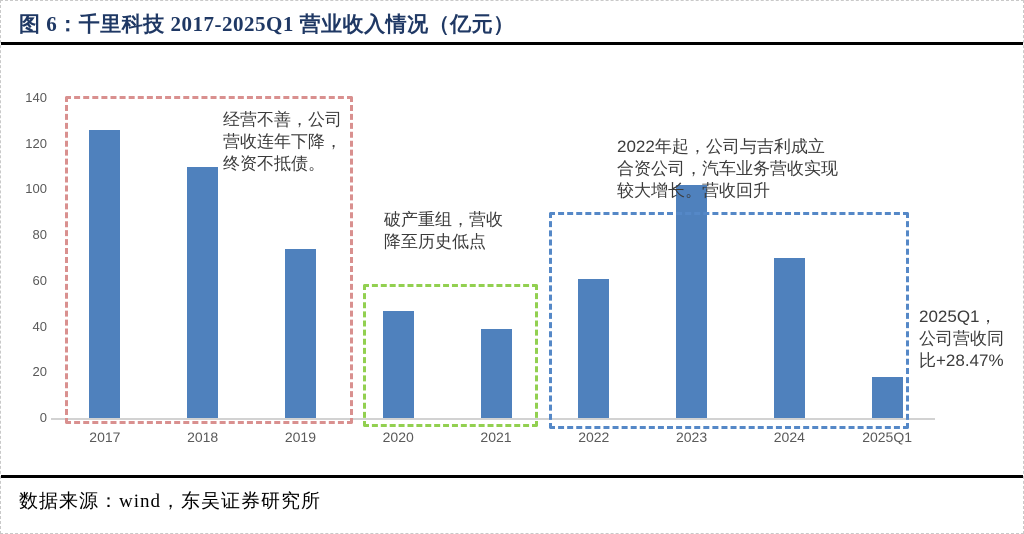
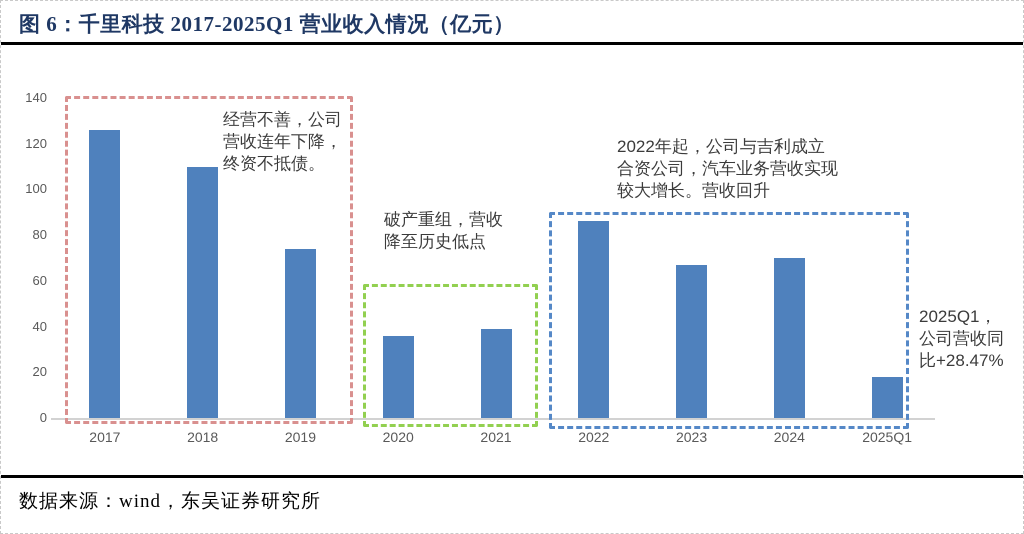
2020: 47 -> 36
2022: 61 -> 86
2023: 102 -> 67
